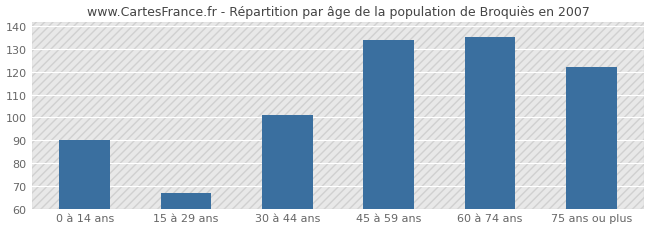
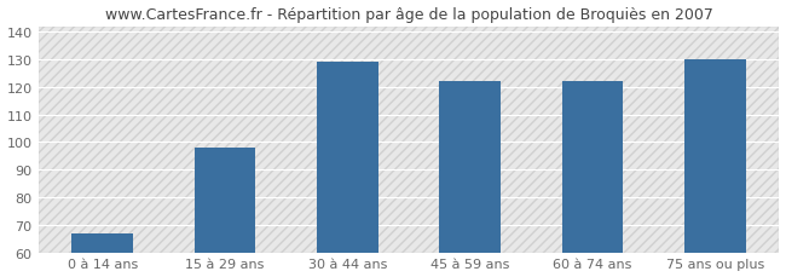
0 à 14 ans: 90 -> 67
15 à 29 ans: 67 -> 98
30 à 44 ans: 101 -> 129
45 à 59 ans: 134 -> 122
60 à 74 ans: 135 -> 122
75 ans ou plus: 122 -> 130
